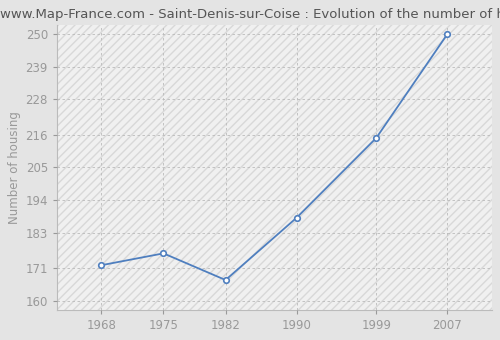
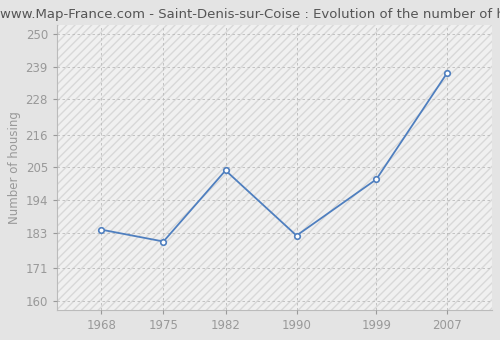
1968: 172 -> 184
1975: 176 -> 180
1982: 167 -> 204
1990: 188 -> 182
1999: 215 -> 201
2007: 250 -> 237
